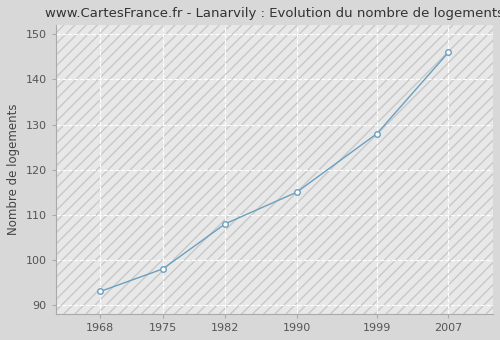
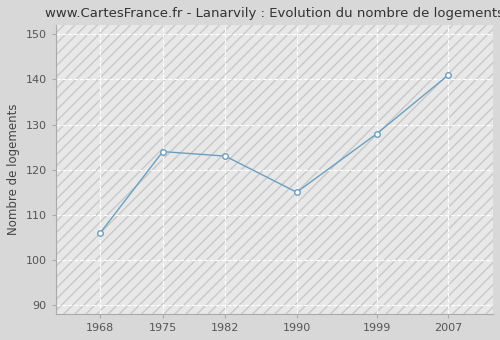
1968: 93 -> 106
1975: 98 -> 124
1982: 108 -> 123
2007: 146 -> 141
